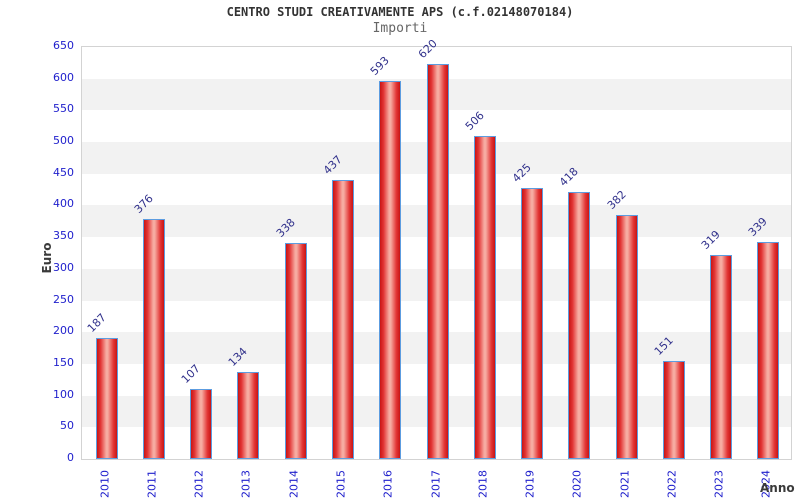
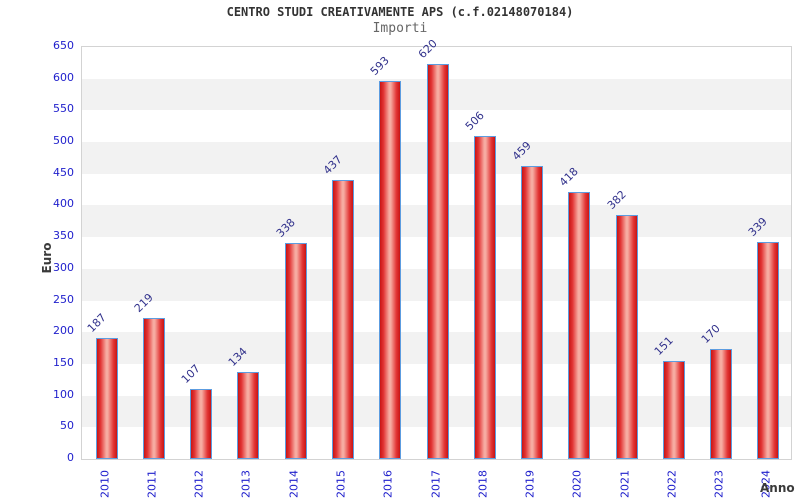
2011: 376 -> 219
2019: 425 -> 459
2023: 319 -> 170
